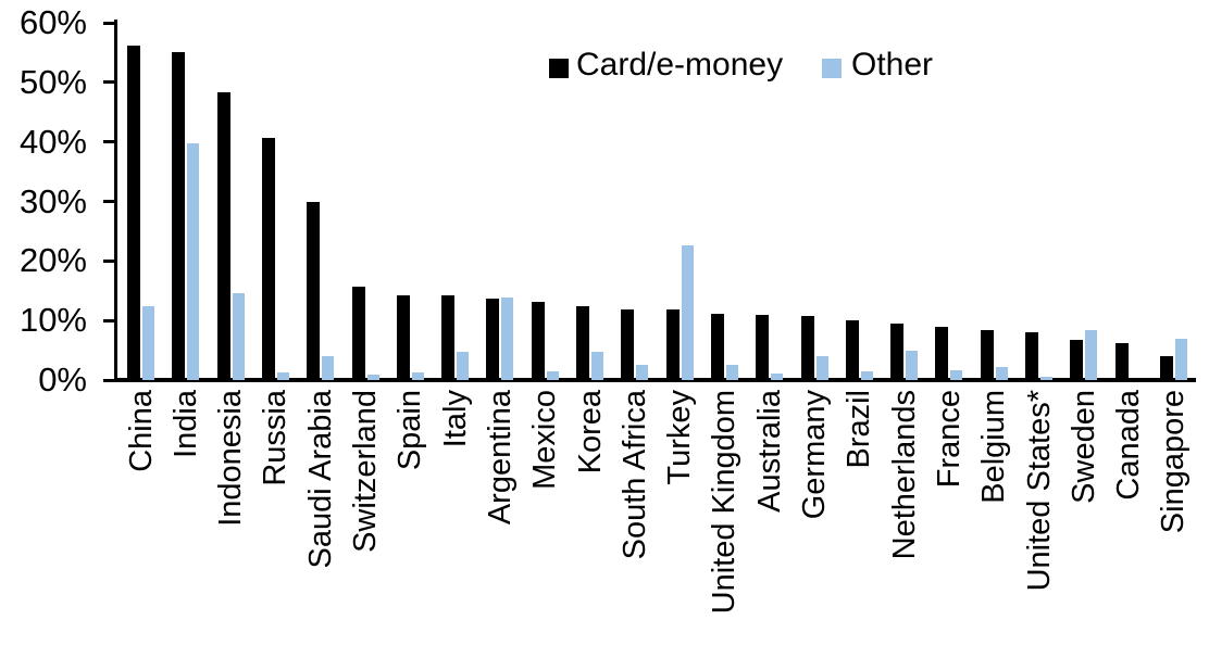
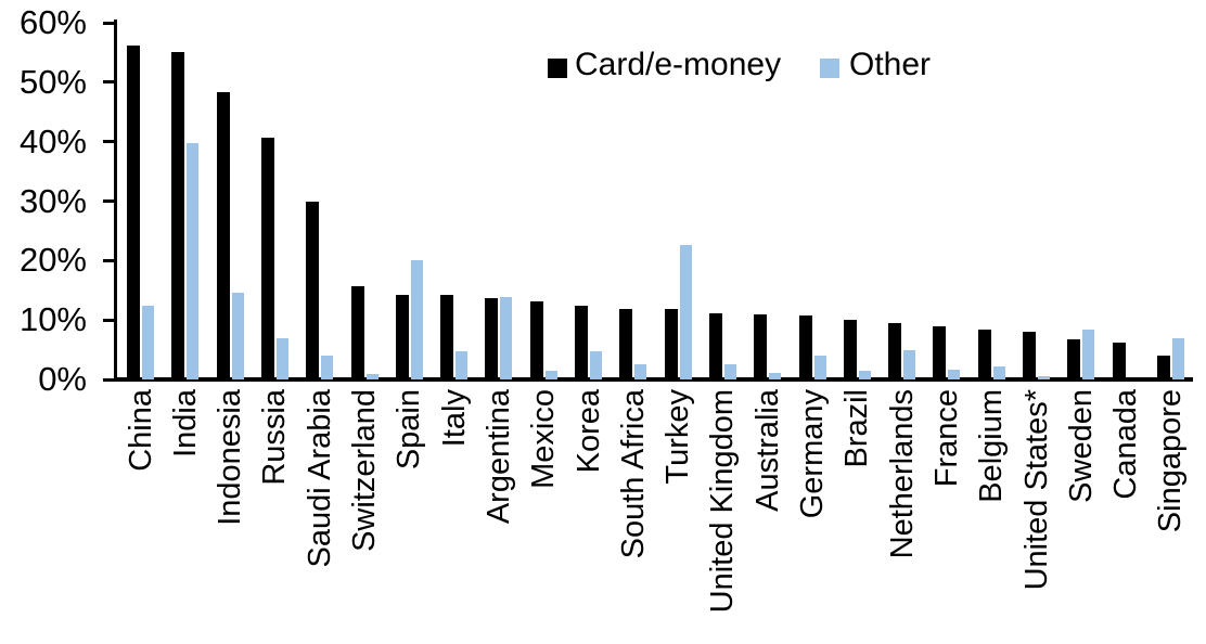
Other/Russia: 1% -> 7%
Other/Spain: 1% -> 20%
